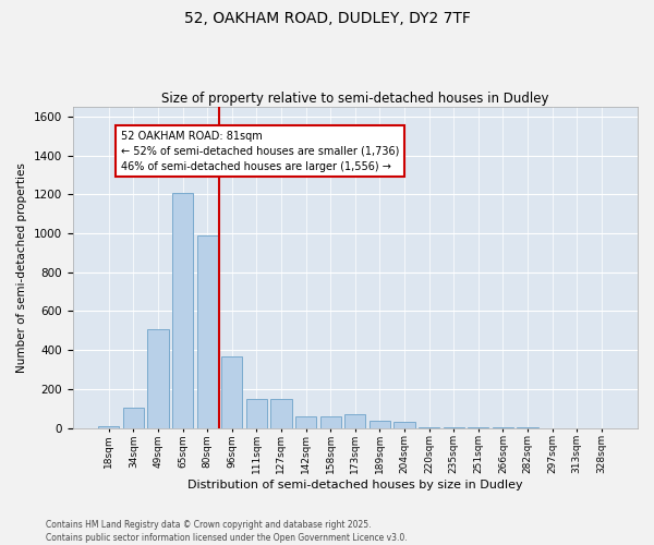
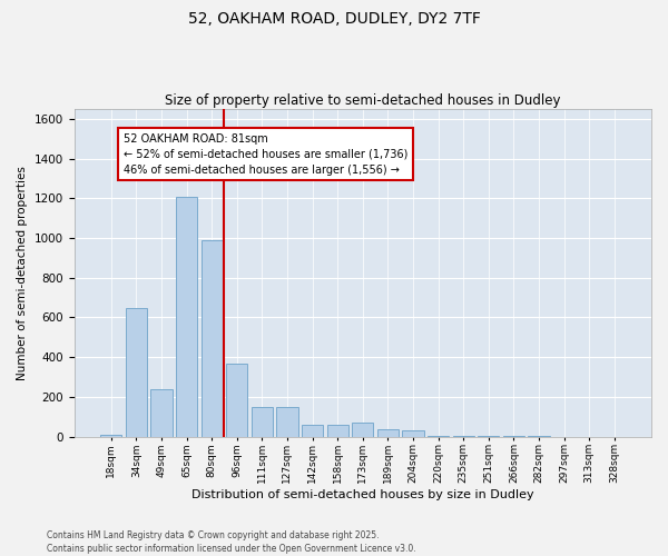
34sqm: 100 -> 650
49sqm: 510 -> 240
